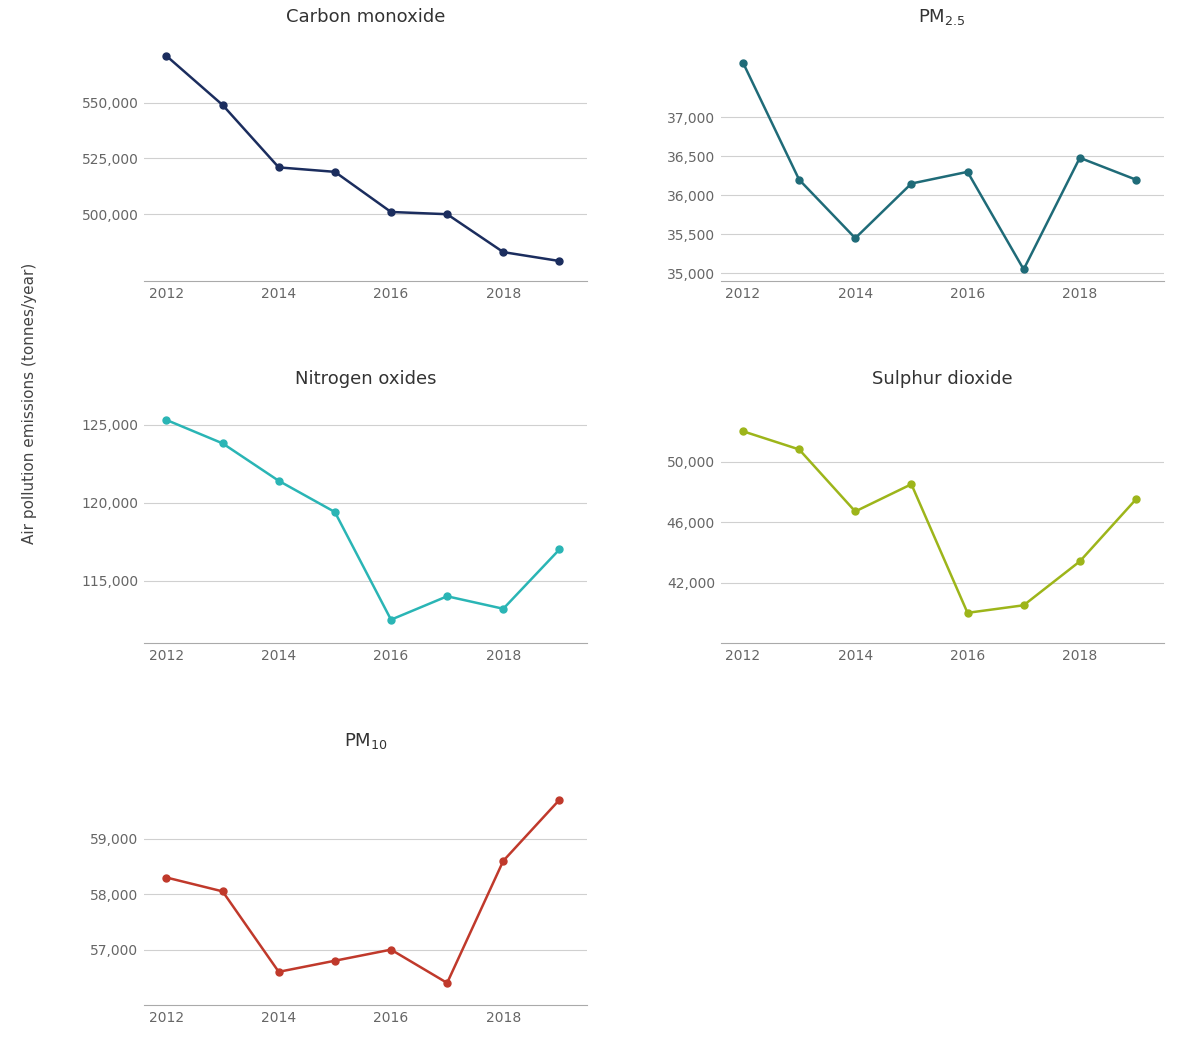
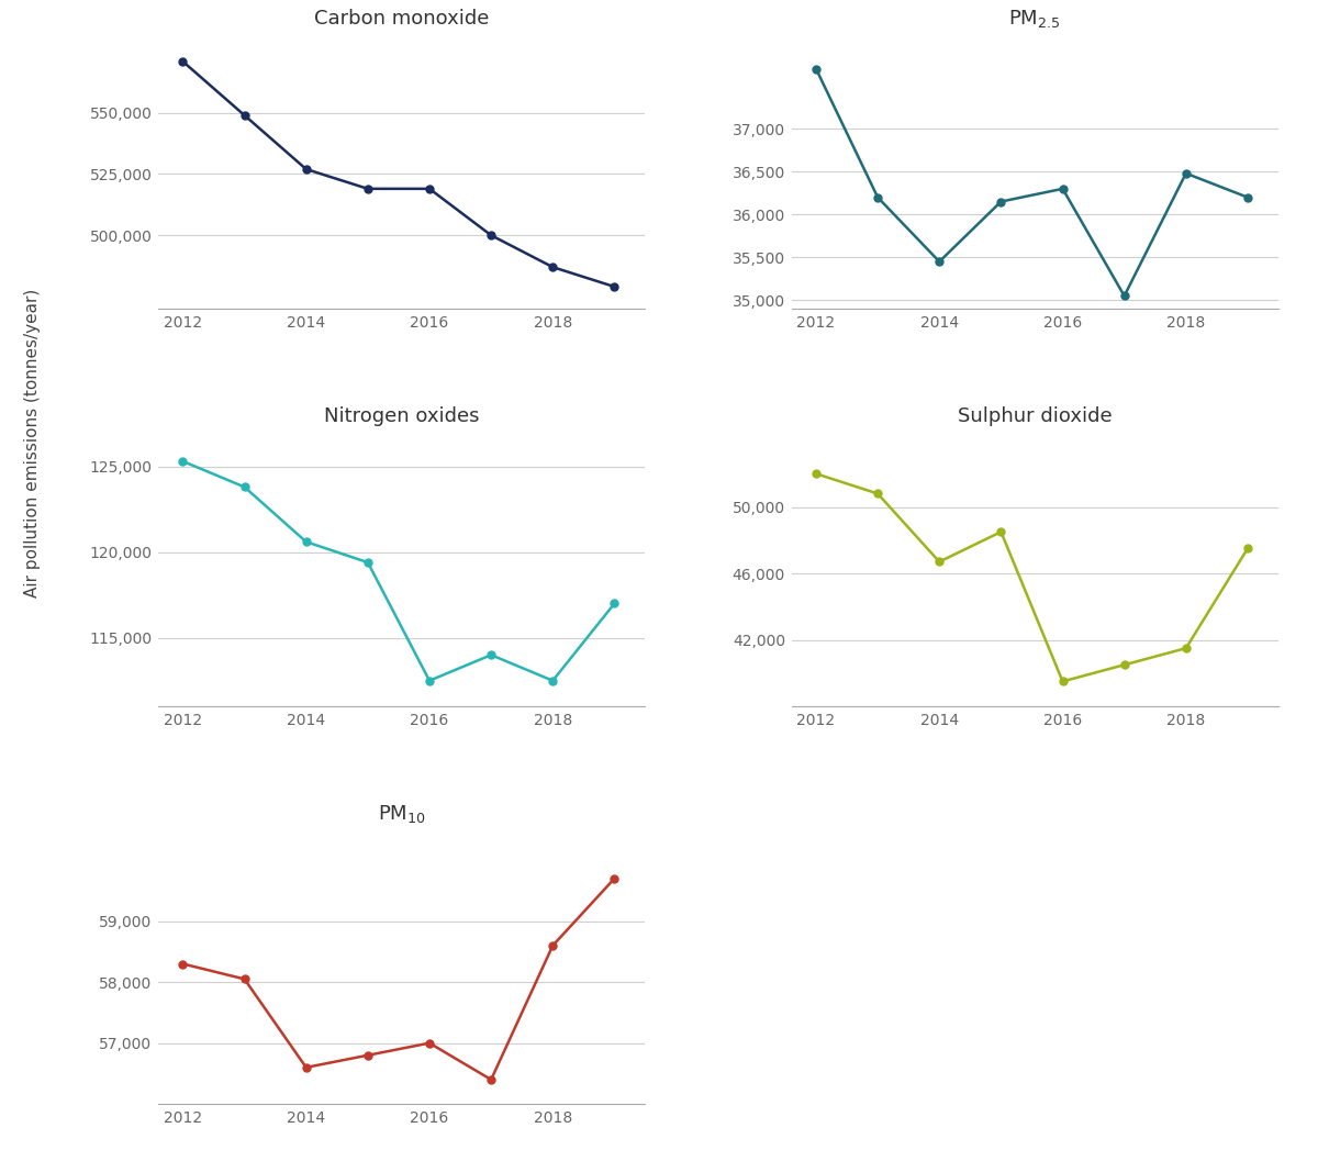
Carbon monoxide/2014: 521,000 -> 527,000
Carbon monoxide/2016: 501,000 -> 519,000
Carbon monoxide/2018: 483,000 -> 487,000
Nitrogen oxides/2014: 121,400 -> 120,600
Nitrogen oxides/2018: 113,200 -> 112,500
Sulphur dioxide/2016: 40,000 -> 39,500
Sulphur dioxide/2018: 43,400 -> 41,500
